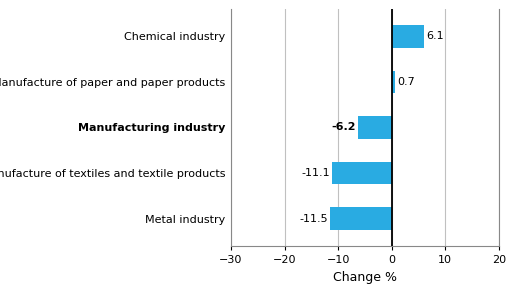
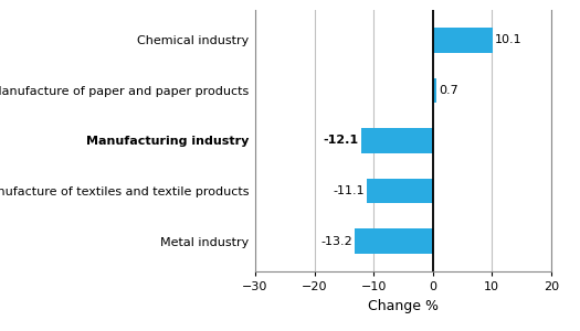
Chemical industry: 6.1 -> 10.1
Manufacturing industry: -6.2 -> -12.1
Metal industry: -11.5 -> -13.2
